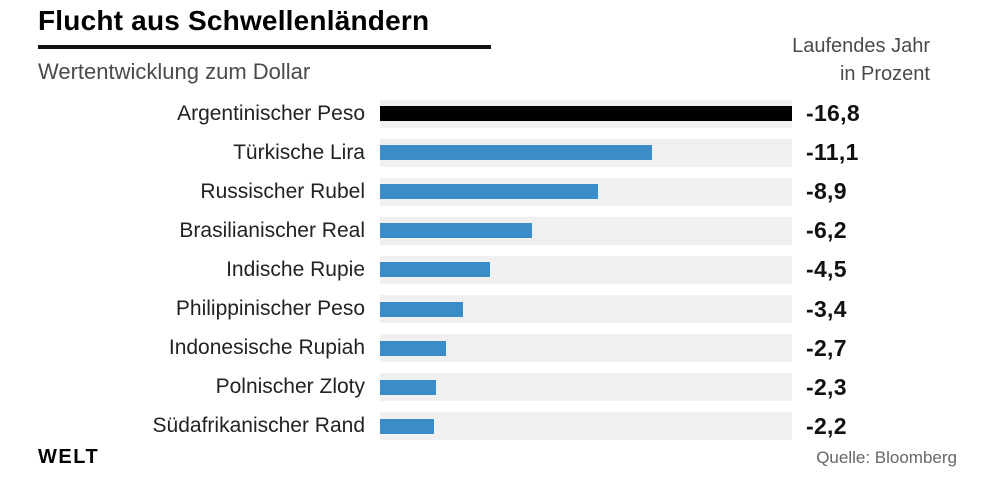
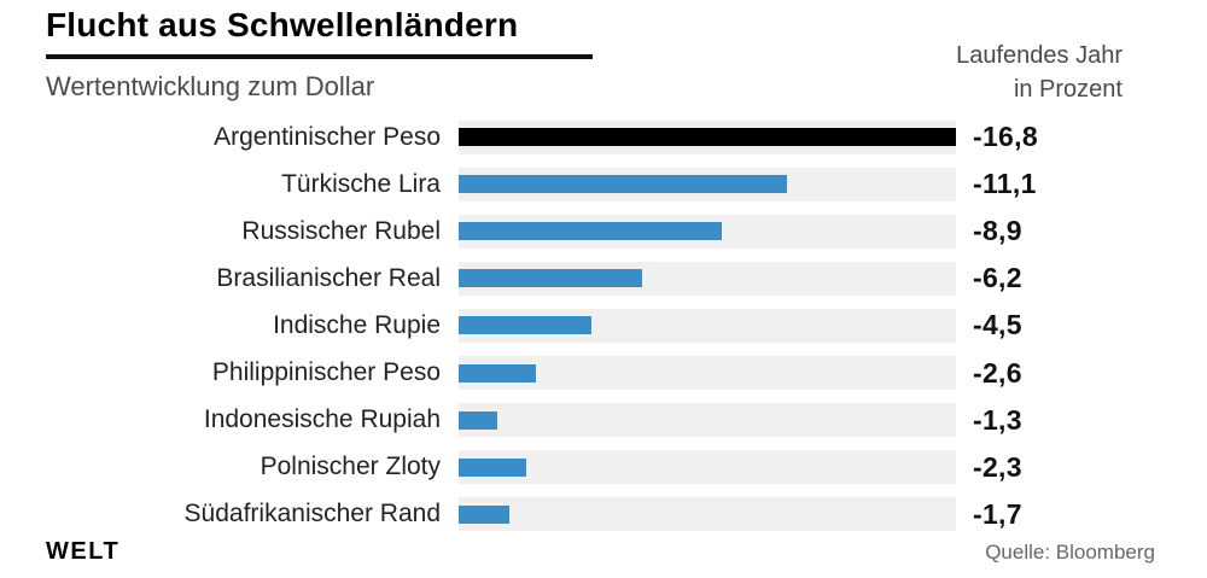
Philippinischer Peso: -3,4 -> -2,6
Indonesische Rupiah: -2,7 -> -1,3
Südafrikanischer Rand: -2,2 -> -1,7
